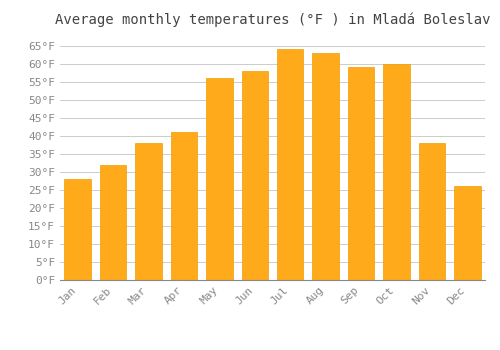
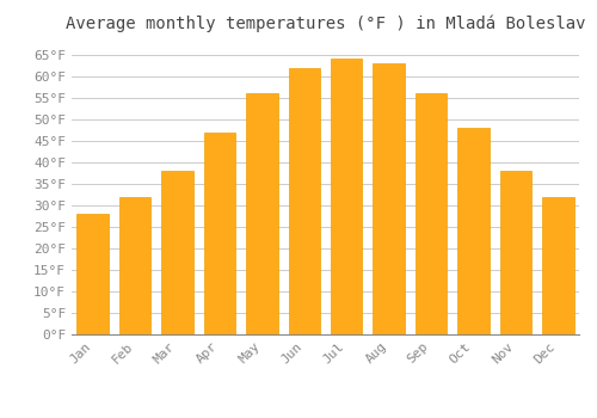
Apr: 41°F -> 47°F
Jun: 58°F -> 62°F
Sep: 59°F -> 56°F
Oct: 60°F -> 48°F
Dec: 26°F -> 32°F
